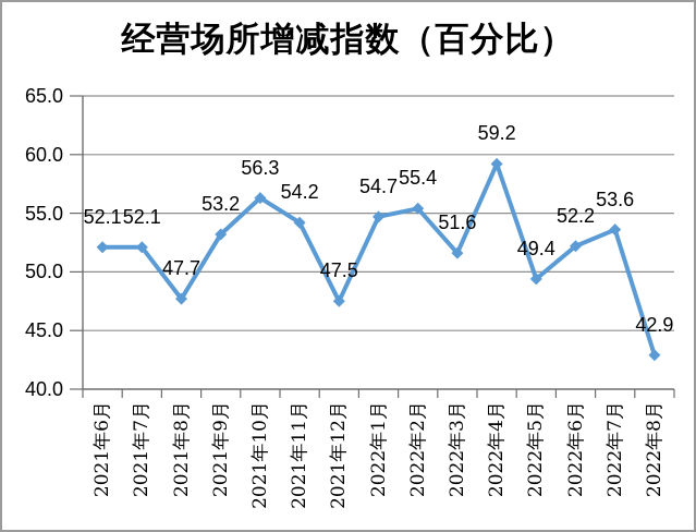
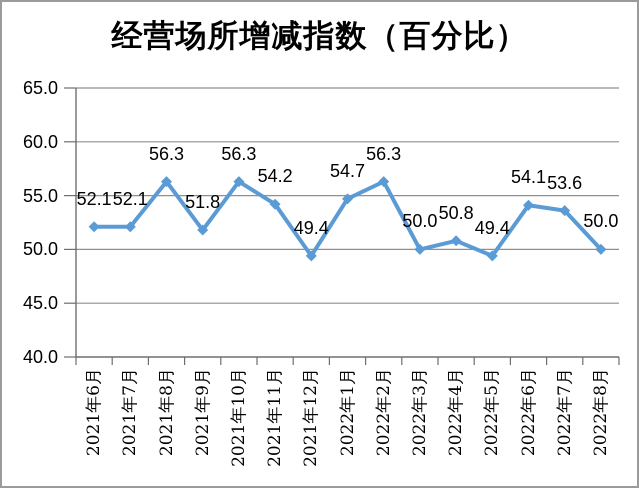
2021年8月: 47.7 -> 56.3
2021年9月: 53.2 -> 51.8
2021年12月: 47.5 -> 49.4
2022年2月: 55.4 -> 56.3
2022年3月: 51.6 -> 50.0
2022年4月: 59.2 -> 50.8
2022年6月: 52.2 -> 54.1
2022年8月: 42.9 -> 50.0
